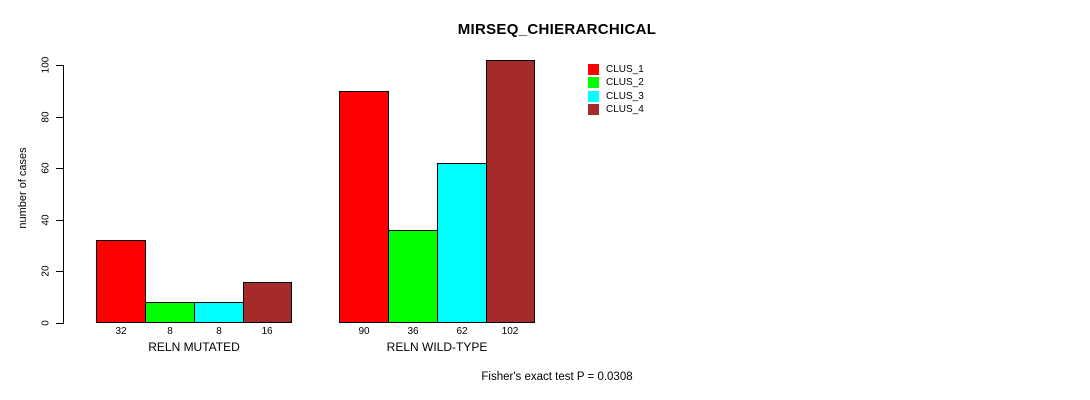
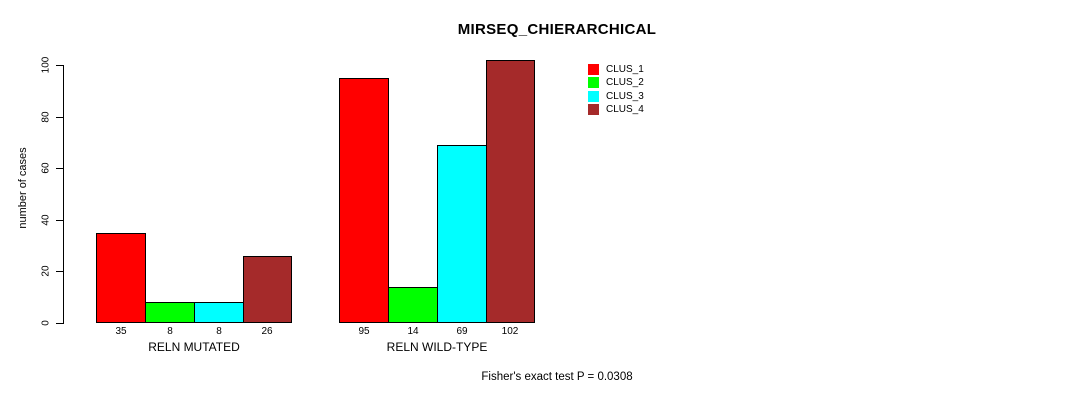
CLUS_1/RELN MUTATED: 32 -> 35
CLUS_4/RELN MUTATED: 16 -> 26
CLUS_1/RELN WILD-TYPE: 90 -> 95
CLUS_2/RELN WILD-TYPE: 36 -> 14
CLUS_3/RELN WILD-TYPE: 62 -> 69
